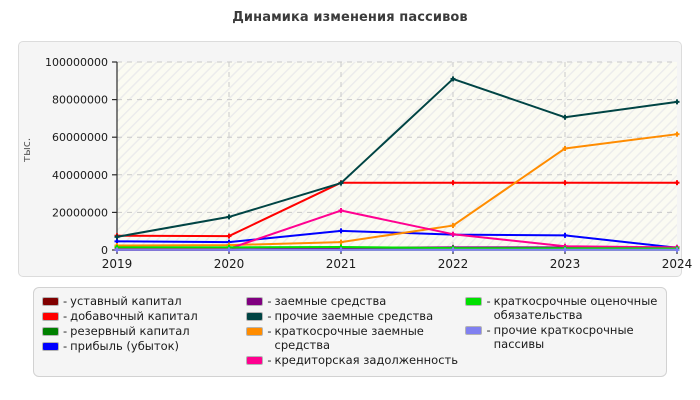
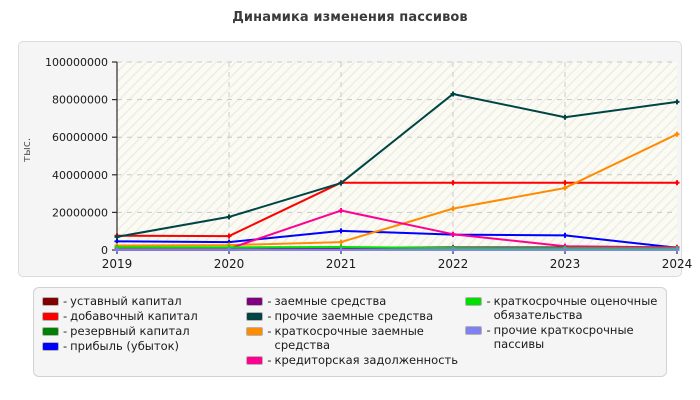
прочие заемные средства/2022: 91000000 -> 83000000
краткосрочные заемные средства/2022: 13000000 -> 22000000
краткосрочные заемные средства/2023: 54000000 -> 33000000
